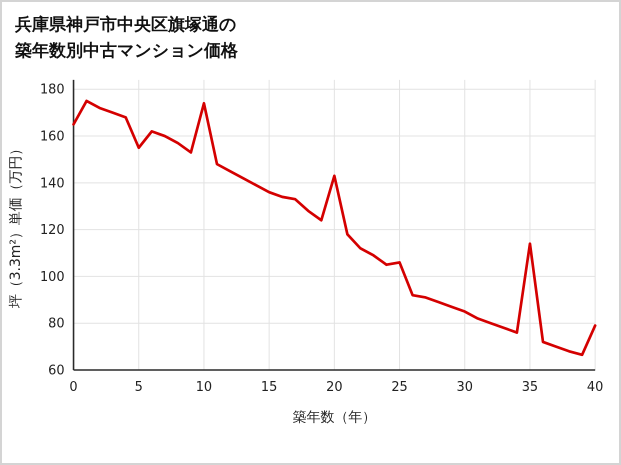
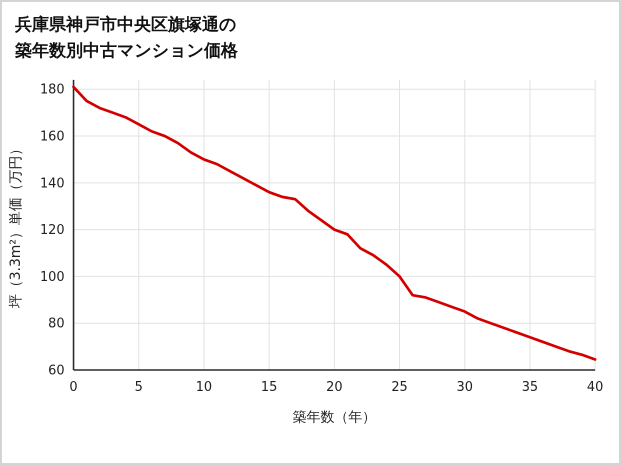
0: 165 -> 181
5: 155 -> 165
10: 174 -> 150
20: 143 -> 120
25: 106 -> 100
35: 114 -> 74
40: 79 -> 64
